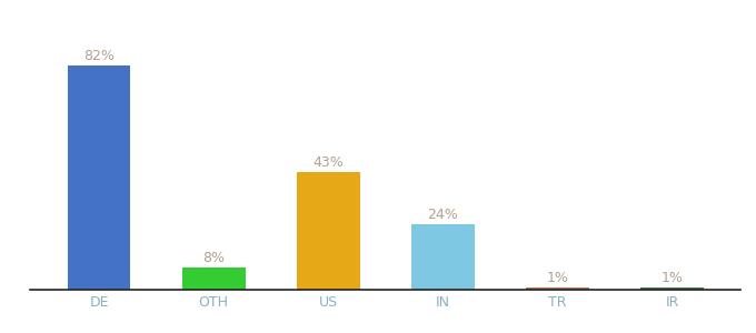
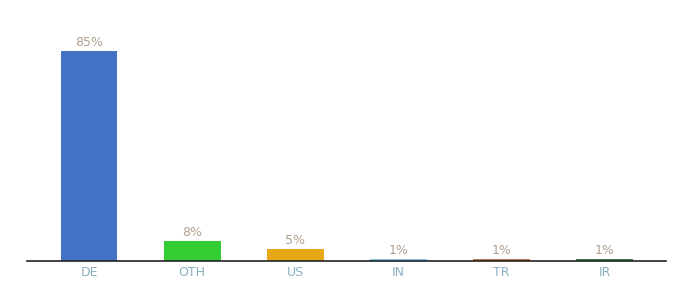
DE: 82% -> 85%
US: 43% -> 5%
IN: 24% -> 1%
